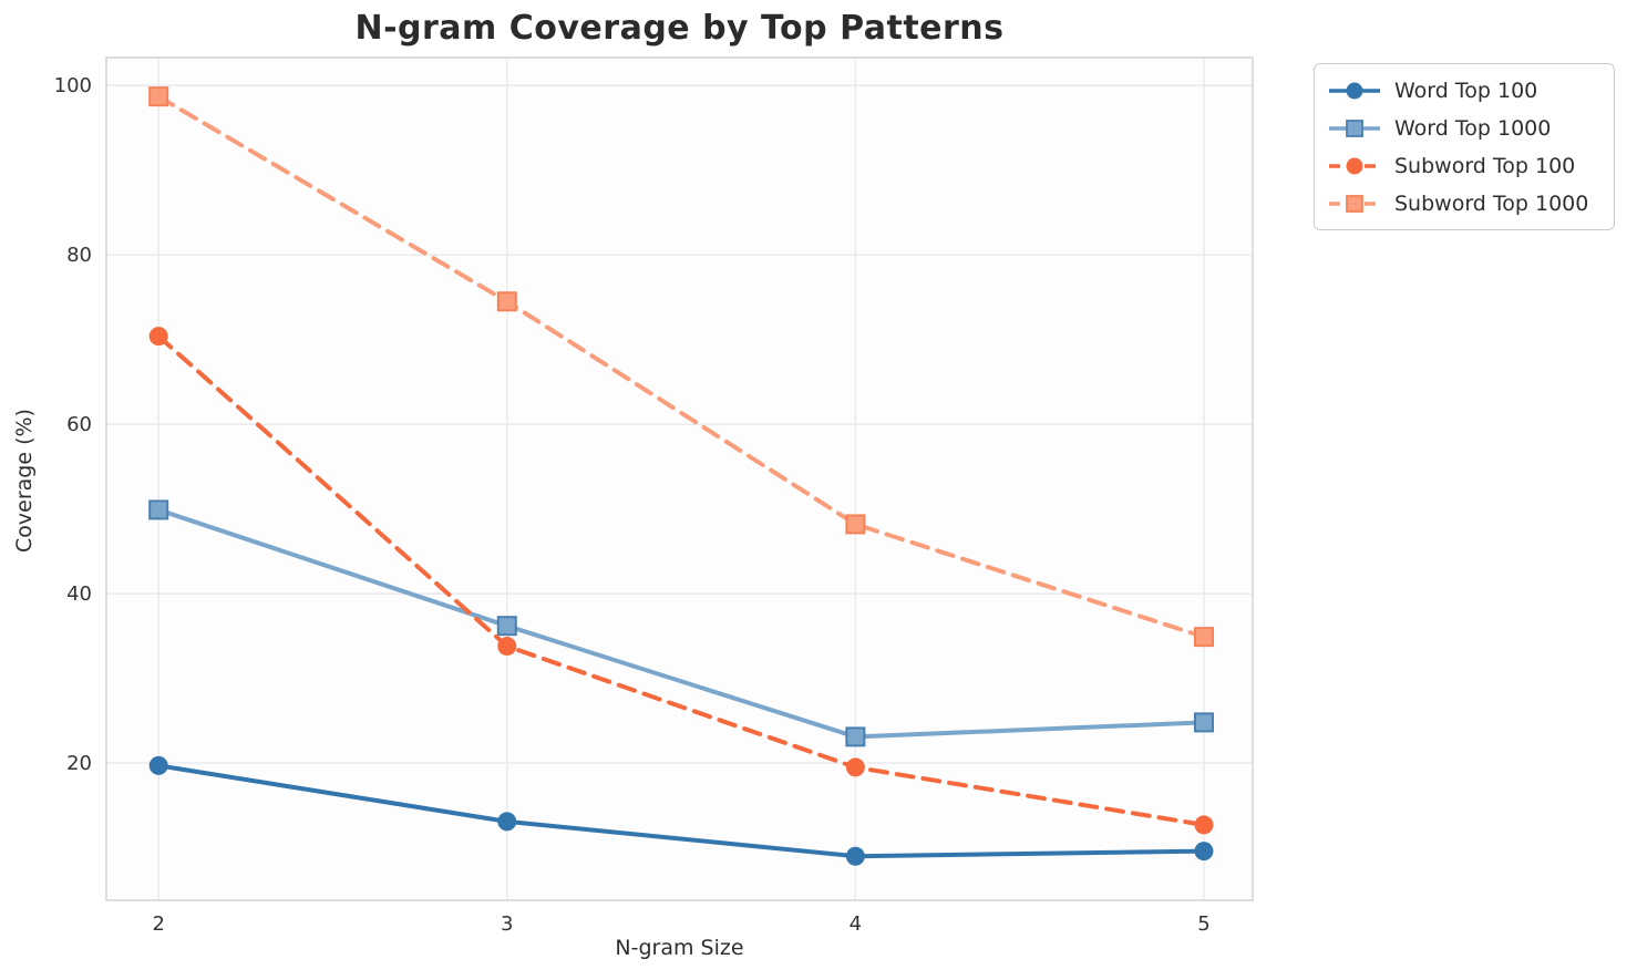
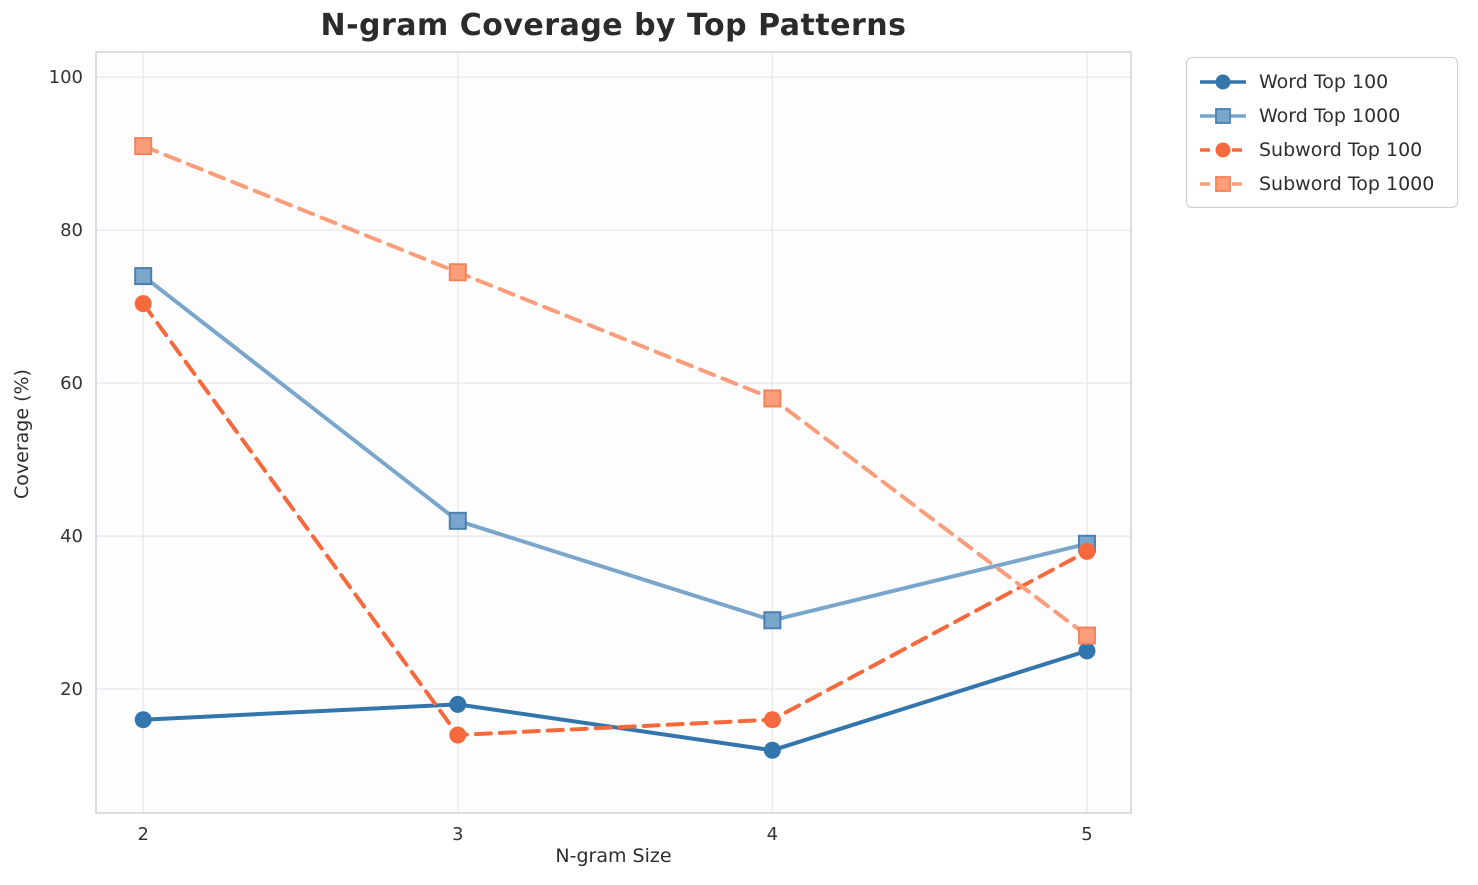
Word Top 100/2: 20 -> 16
Word Top 1000/2: 50 -> 74
Subword Top 1000/2: 99 -> 91
Word Top 100/3: 13 -> 18
Word Top 1000/3: 36 -> 42
Subword Top 100/3: 34 -> 14
Word Top 100/4: 9 -> 12
Word Top 1000/4: 23 -> 29
Subword Top 100/4: 20 -> 16
Subword Top 1000/4: 48 -> 58
Word Top 100/5: 10 -> 25
Word Top 1000/5: 25 -> 39
Subword Top 100/5: 13 -> 38
Subword Top 1000/5: 35 -> 27
